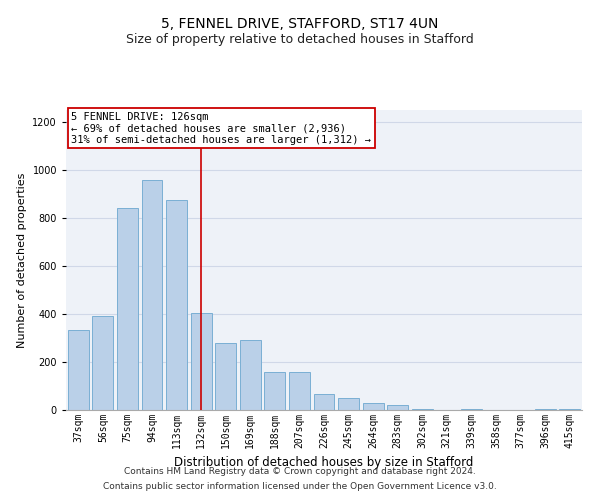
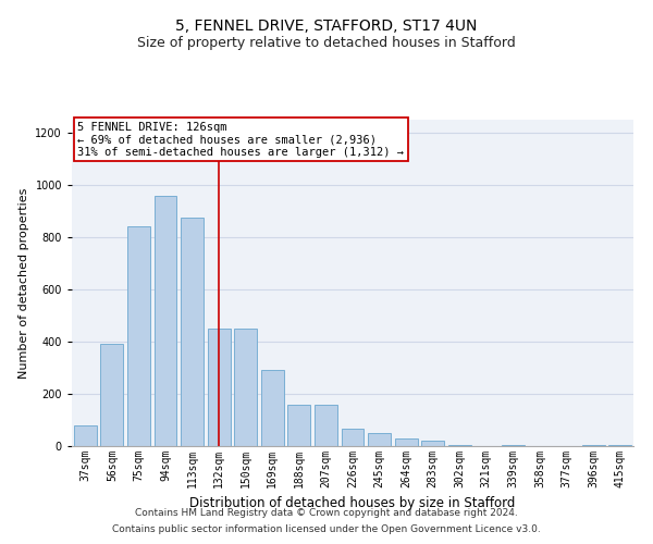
37sqm: 335 -> 80
132sqm: 405 -> 450
150sqm: 280 -> 450
